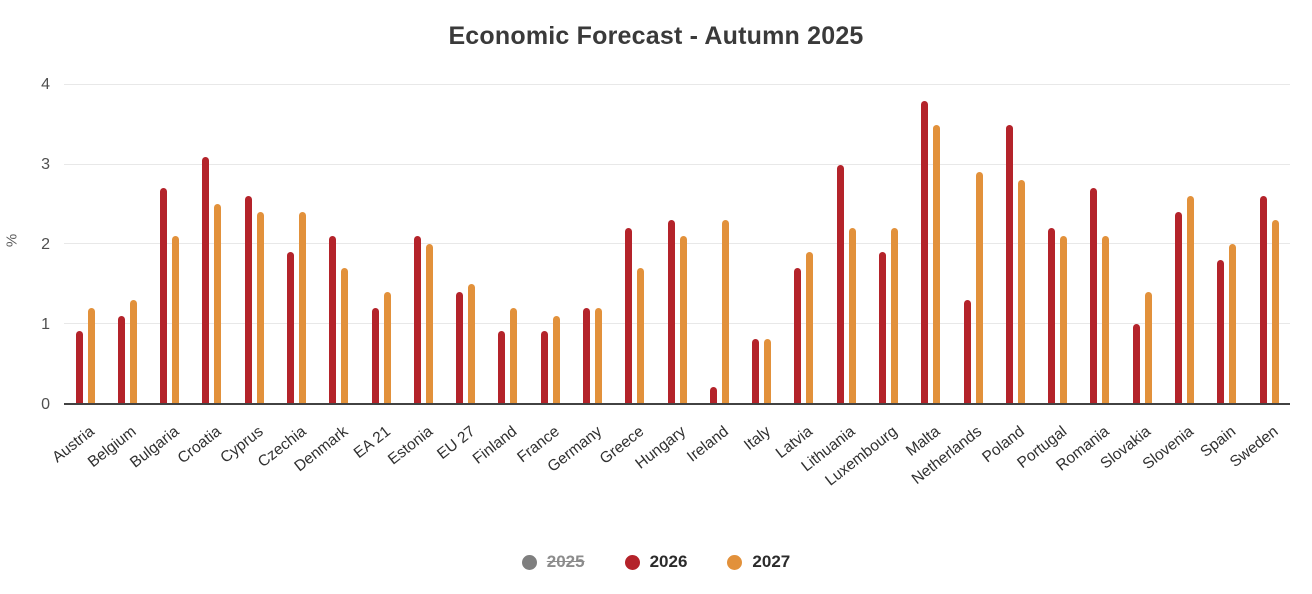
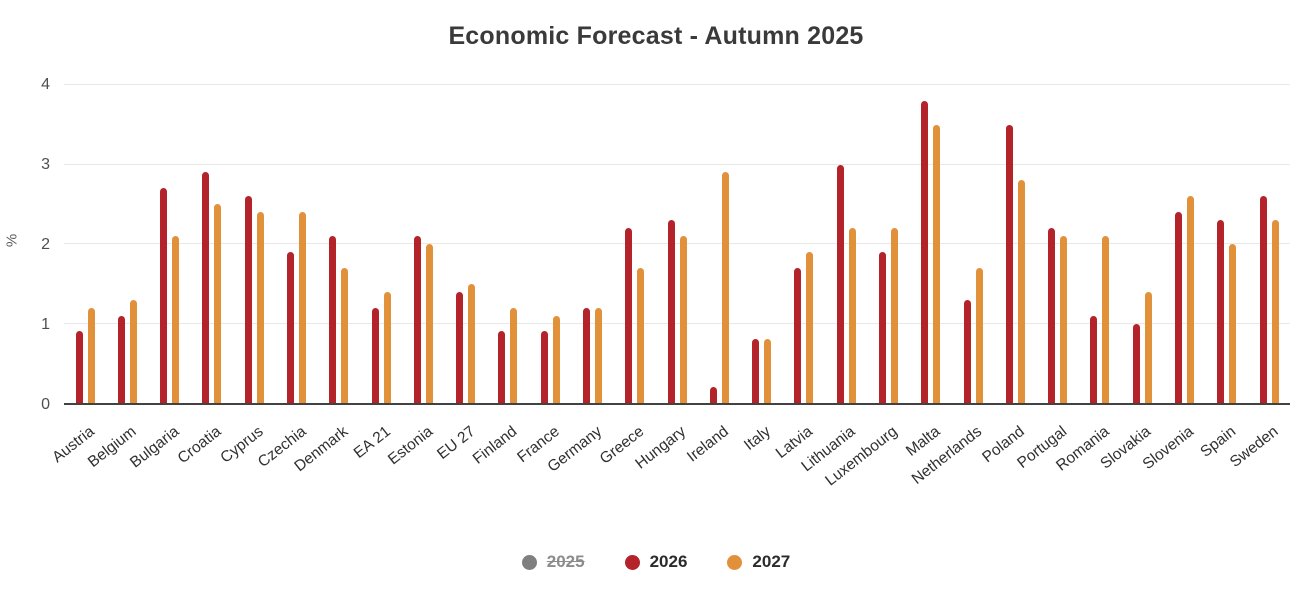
2026/Croatia: 3.1 -> 2.9
2027/Ireland: 2.3 -> 2.9
2027/Netherlands: 2.9 -> 1.7
2026/Romania: 2.7 -> 1.1
2026/Spain: 1.8 -> 2.3
